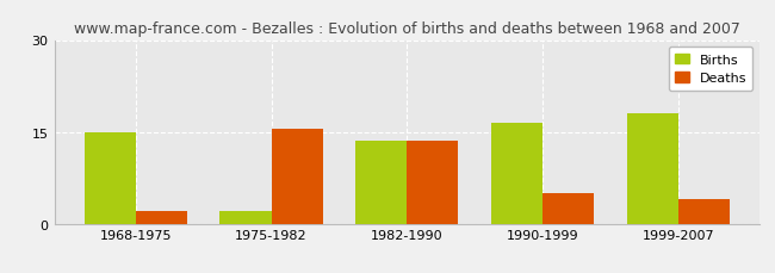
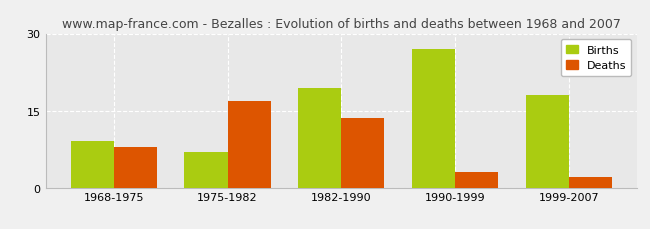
Births/1968-1975: 15.0 -> 9.0
Deaths/1968-1975: 2.0 -> 8.0
Births/1975-1982: 2.0 -> 7.0
Deaths/1975-1982: 15.5 -> 16.8
Births/1982-1990: 13.5 -> 19.4
Births/1990-1999: 16.5 -> 27.0
Deaths/1990-1999: 5.0 -> 3.0
Deaths/1999-2007: 4.0 -> 2.0
